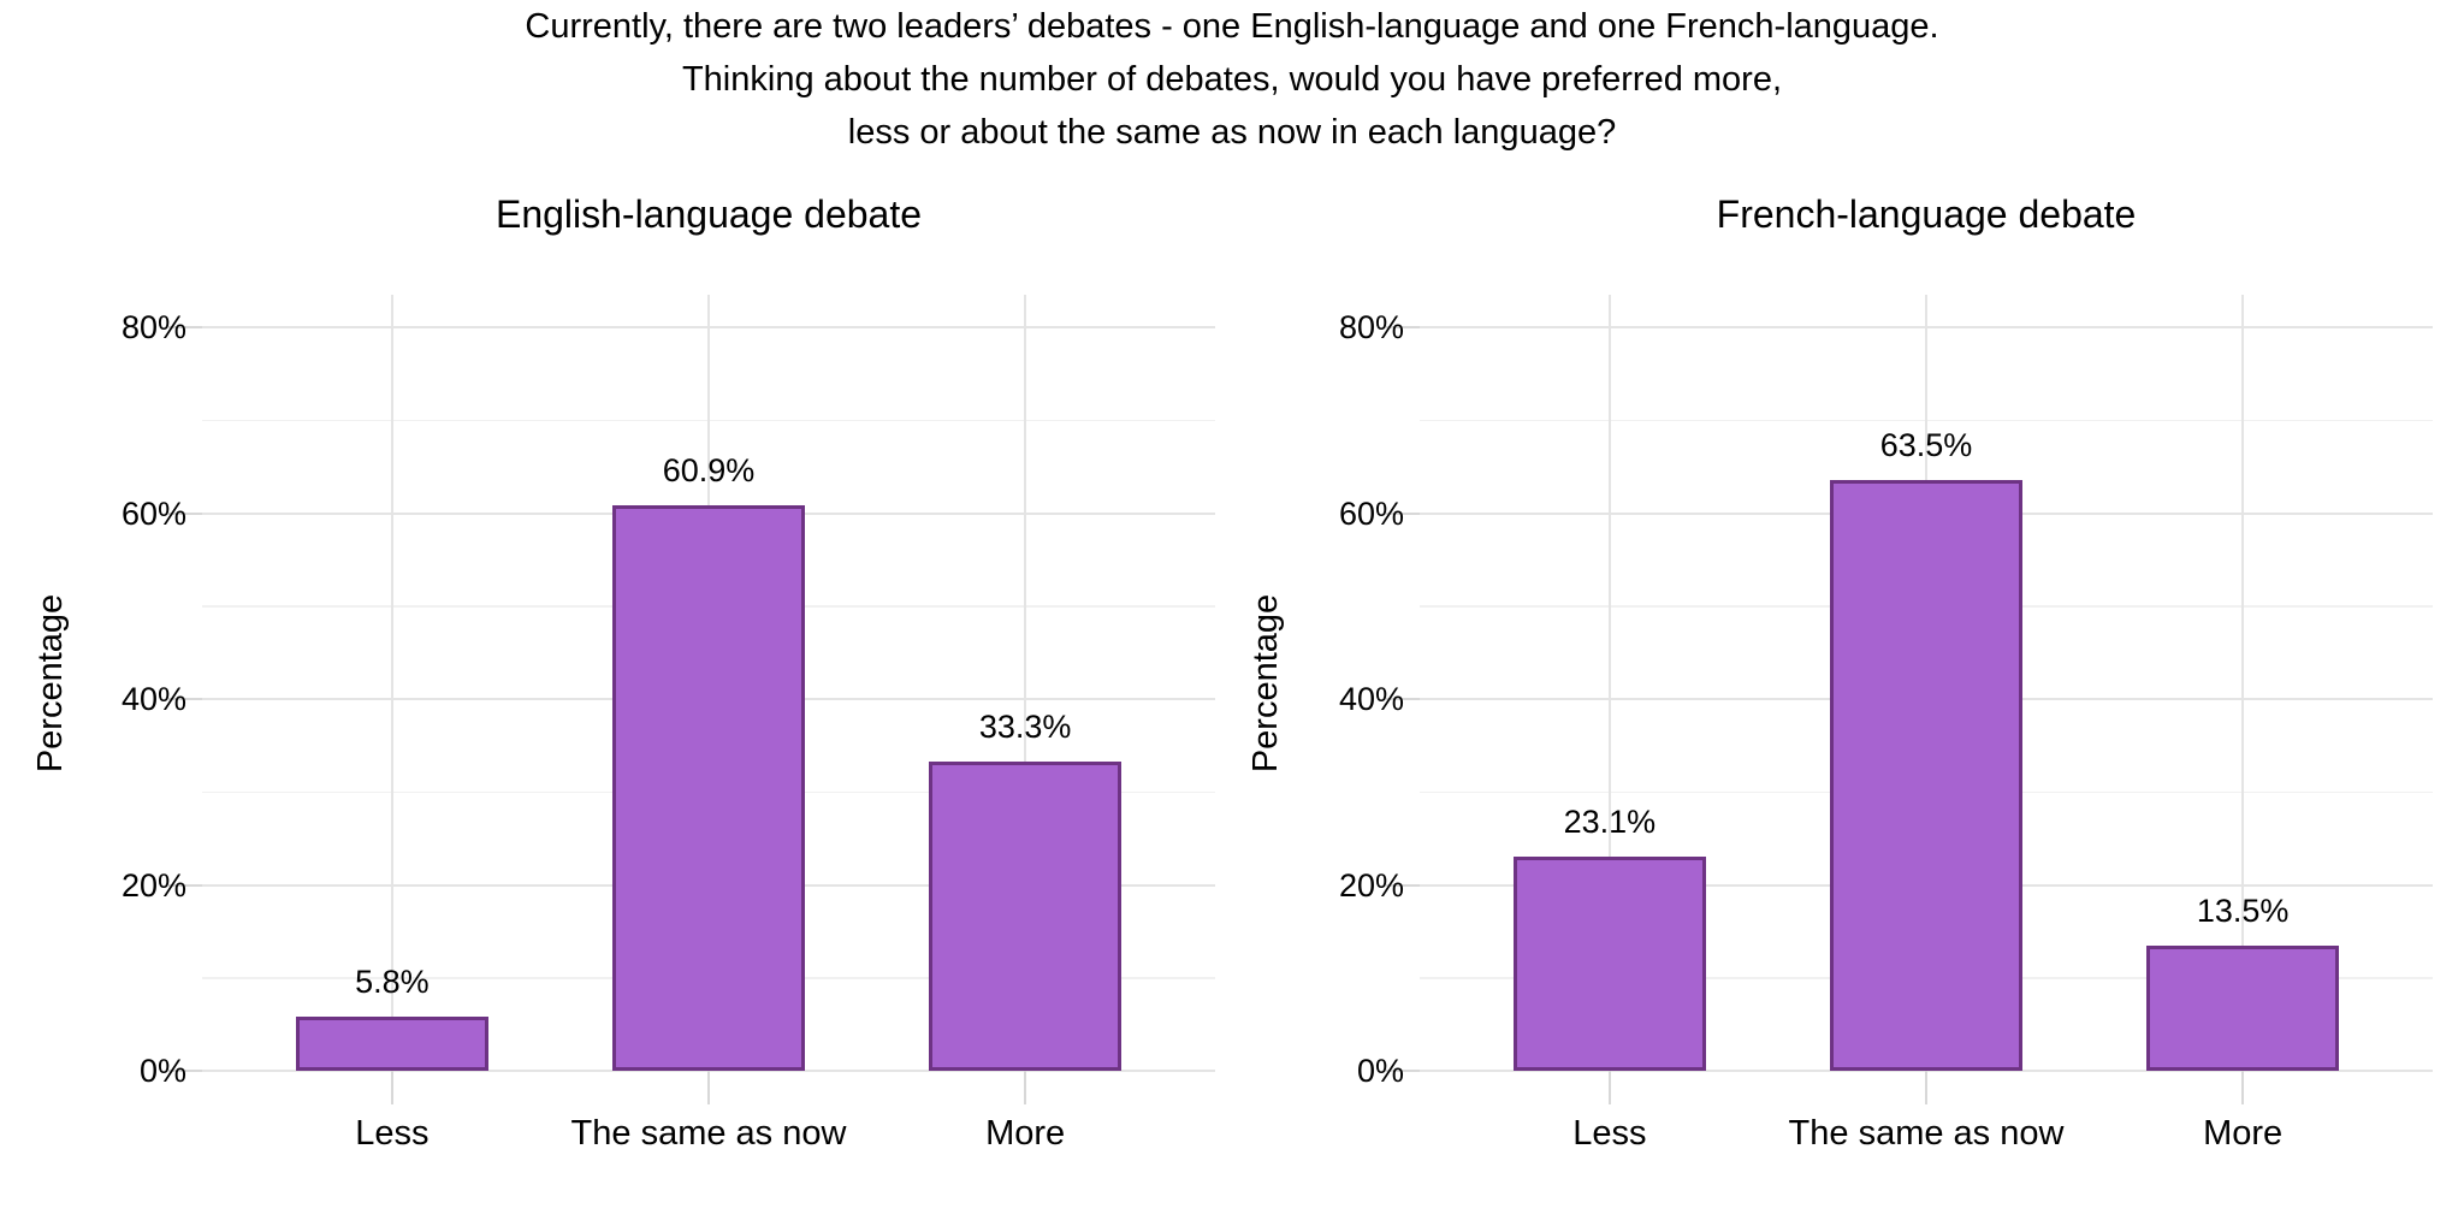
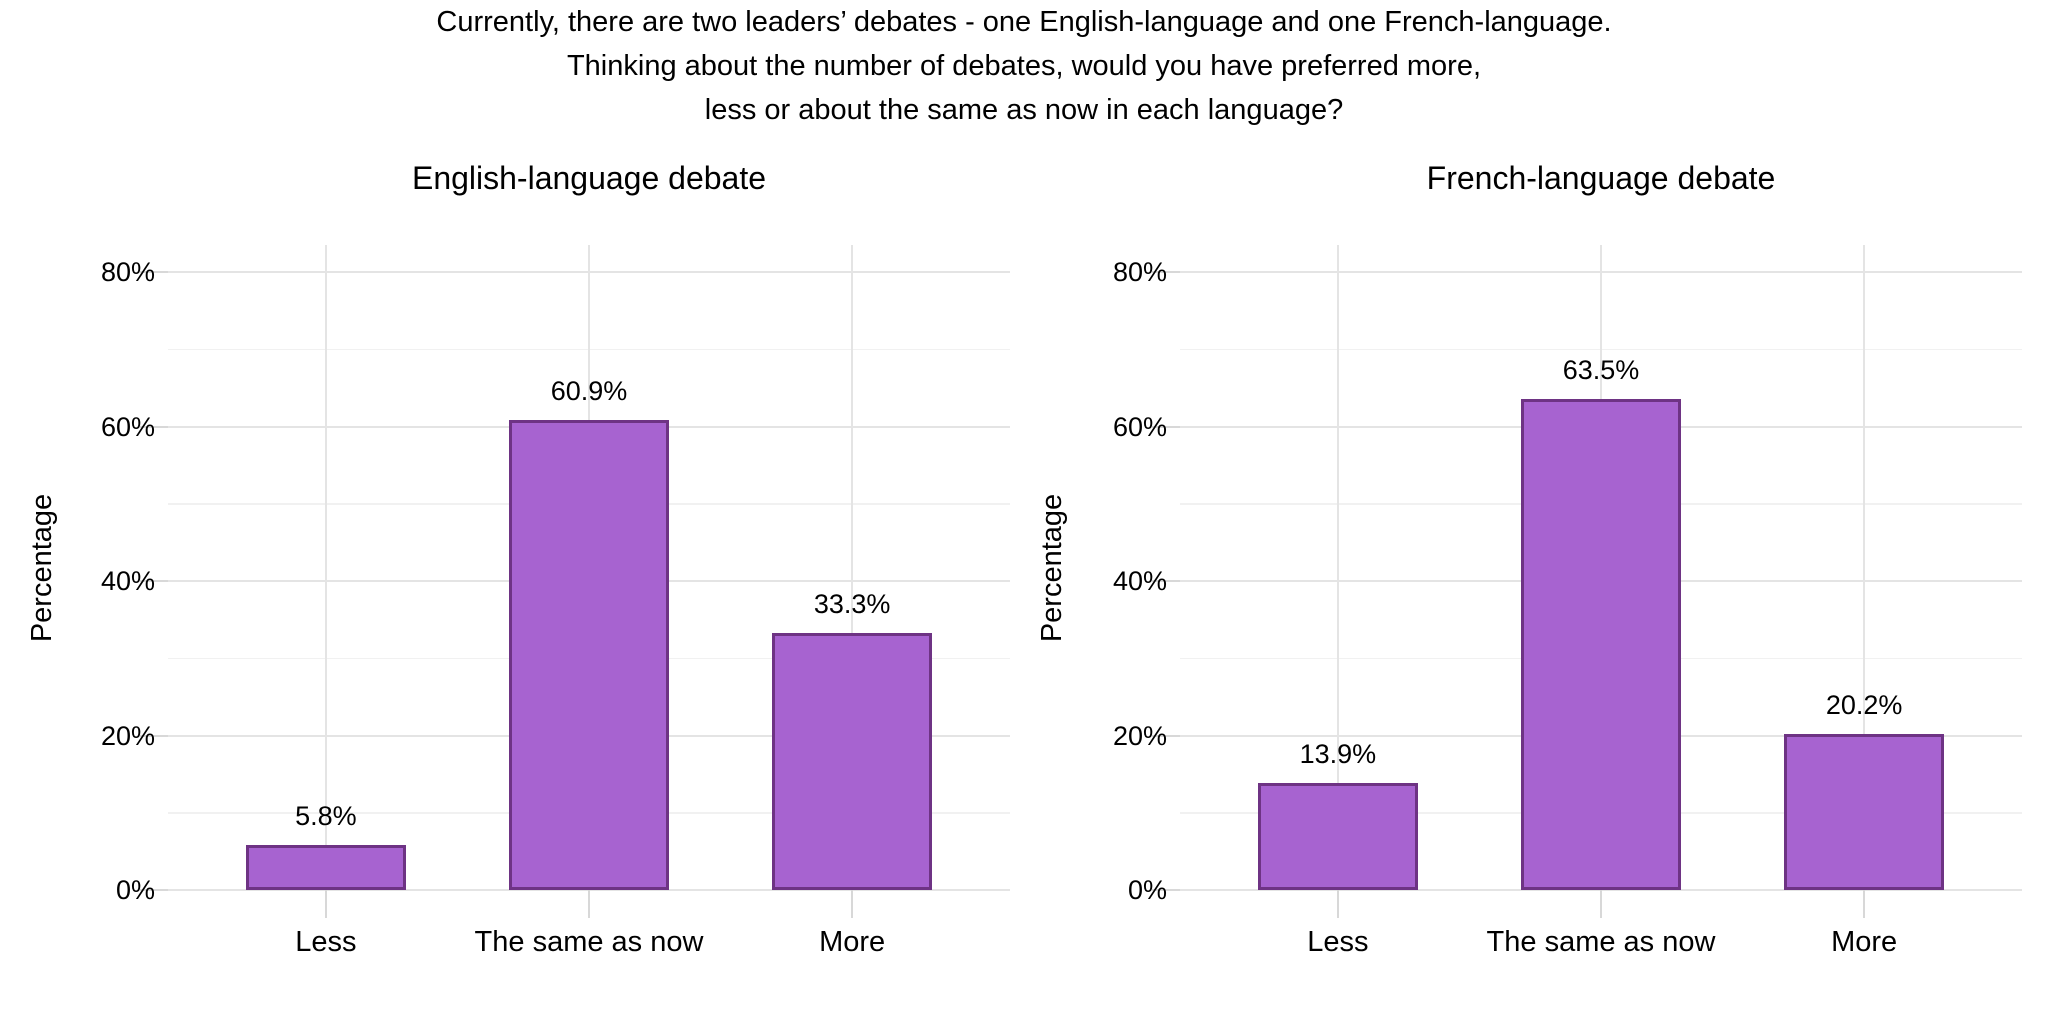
French-language debate/Less: 23.1% -> 13.9%
French-language debate/More: 13.5% -> 20.2%
